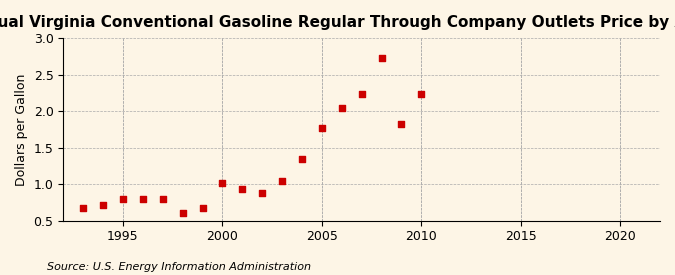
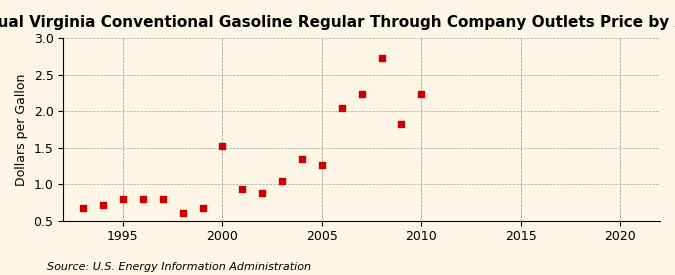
2000: 1.02 -> 1.52
2005: 1.77 -> 1.26
